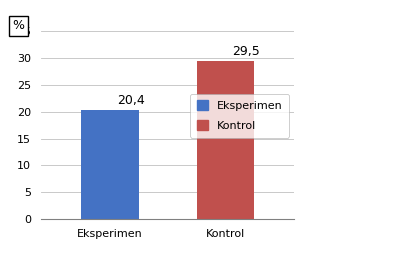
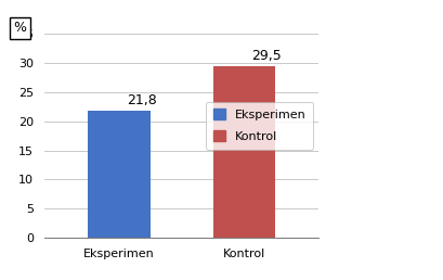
Eksperimen: 20,4 -> 21,8
